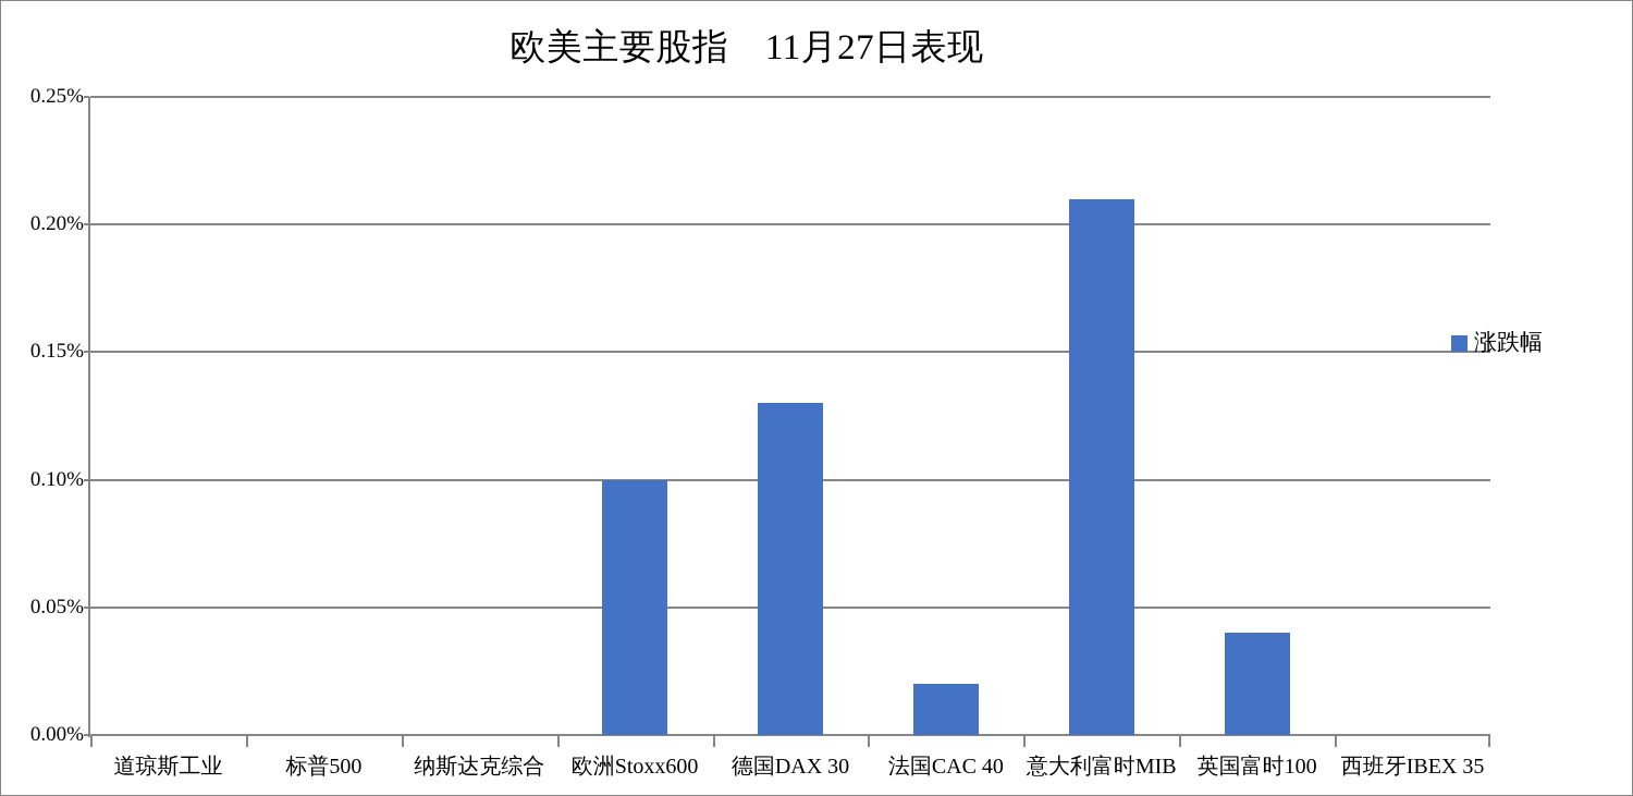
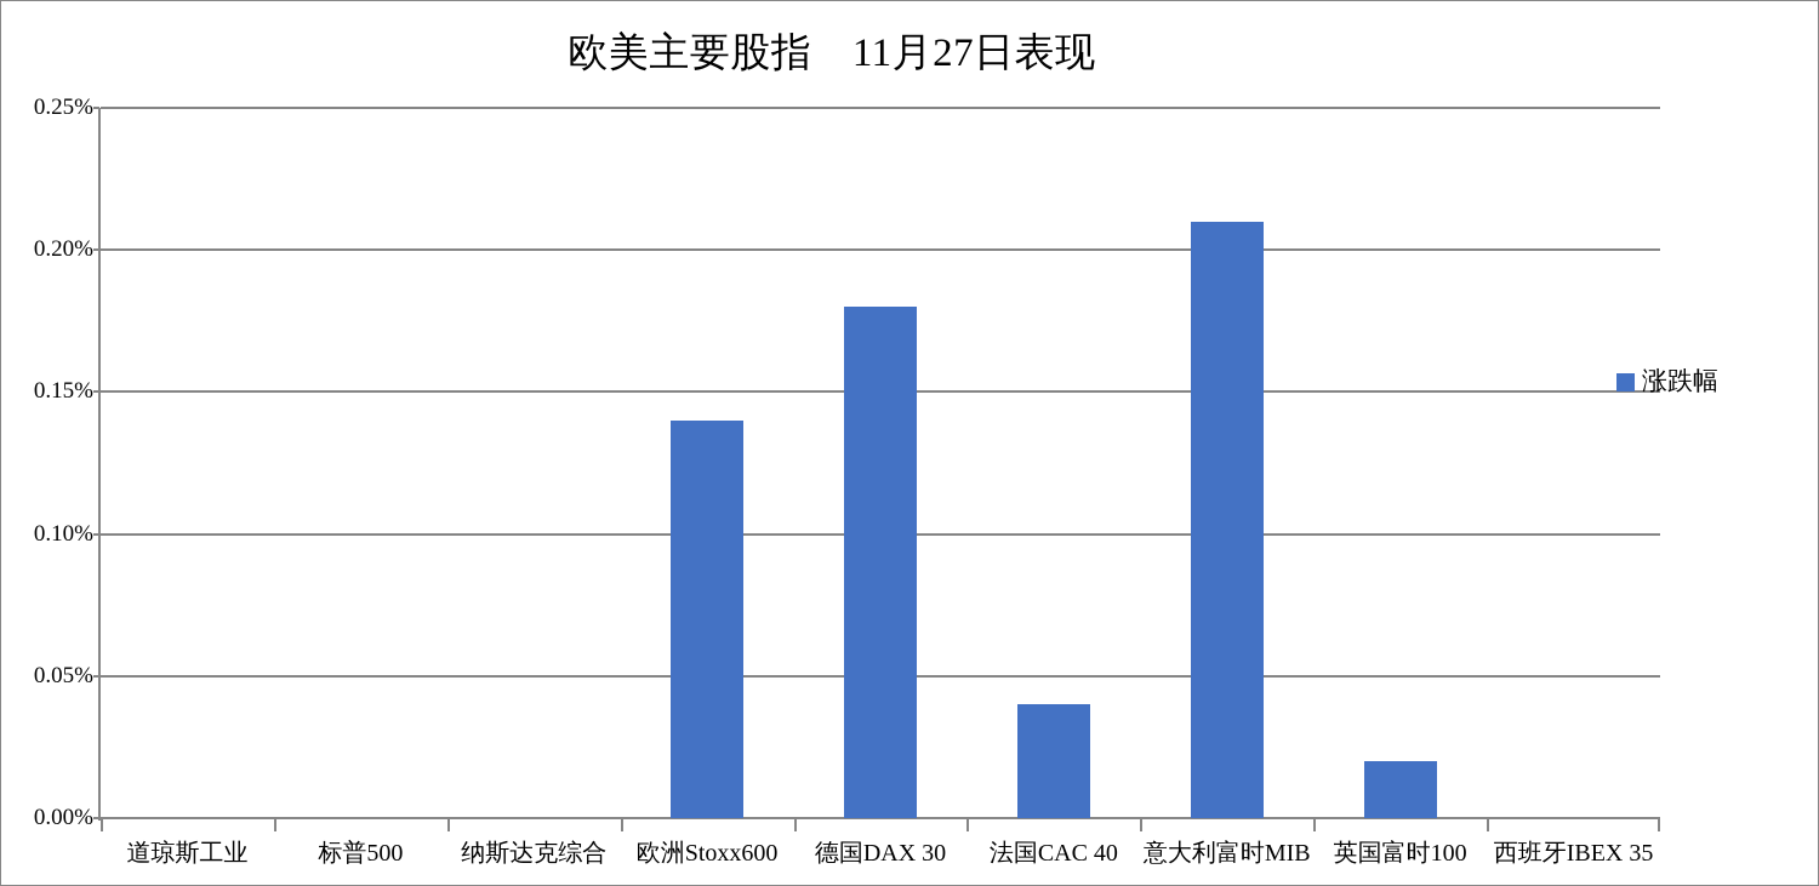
欧洲Stoxx600: 0.10% -> 0.14%
德国DAX 30: 0.13% -> 0.18%
法国CAC 40: 0.02% -> 0.04%
英国富时100: 0.04% -> 0.02%
